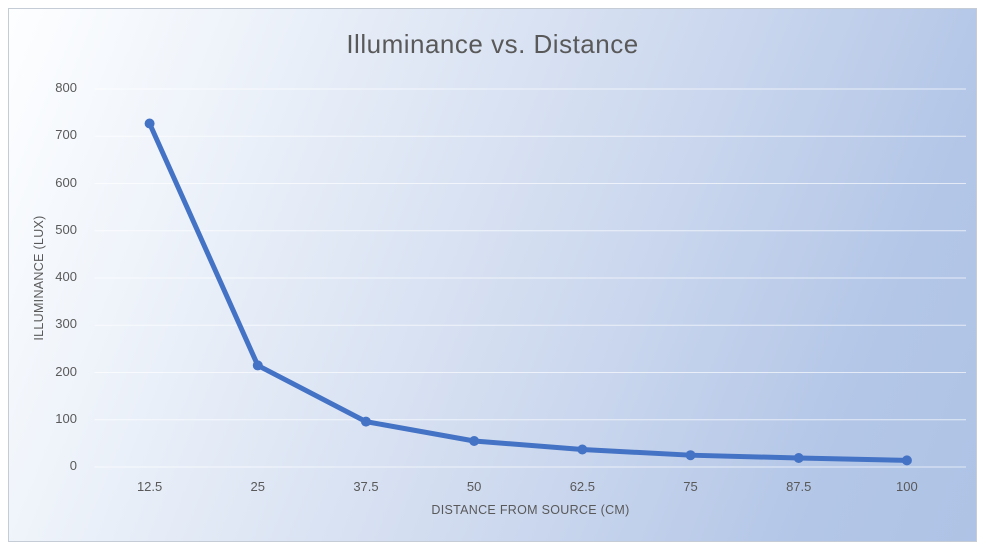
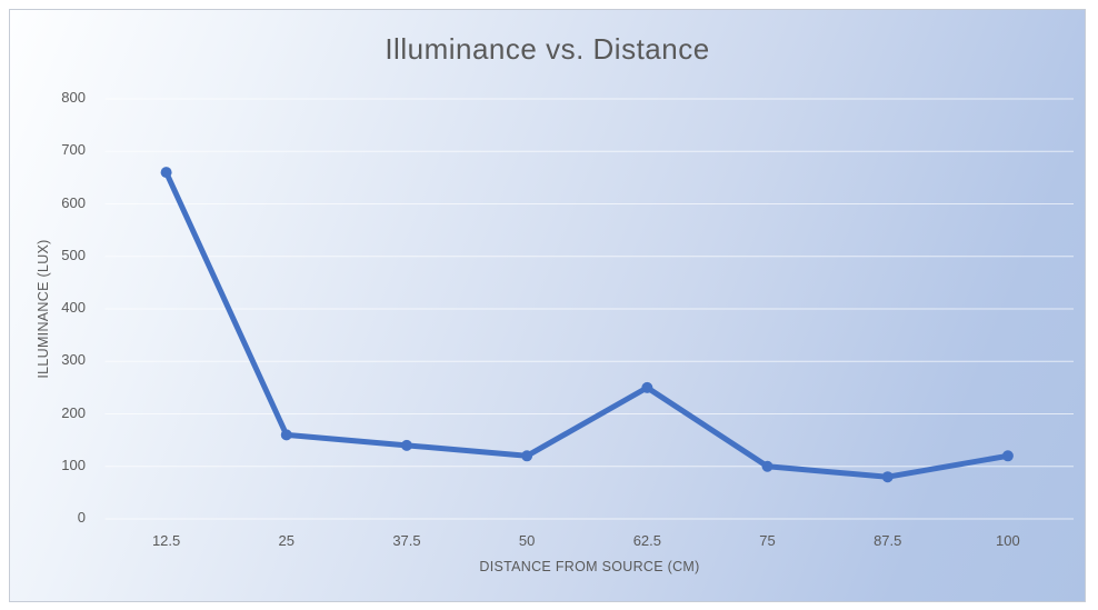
12.5: 730 -> 660
25: 220 -> 160
37.5: 100 -> 140
50: 60 -> 120
62.5: 40 -> 250
75: 20 -> 100
87.5: 20 -> 80
100: 10 -> 120
